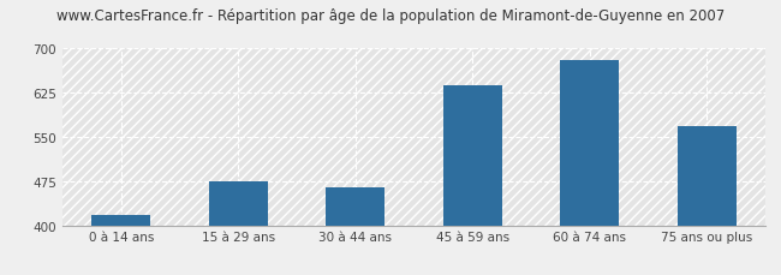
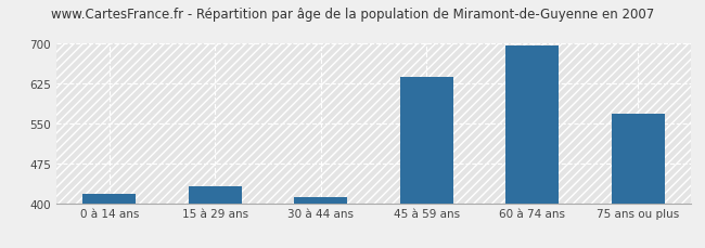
15 à 29 ans: 475 -> 432
30 à 44 ans: 465 -> 412
60 à 74 ans: 680 -> 697
